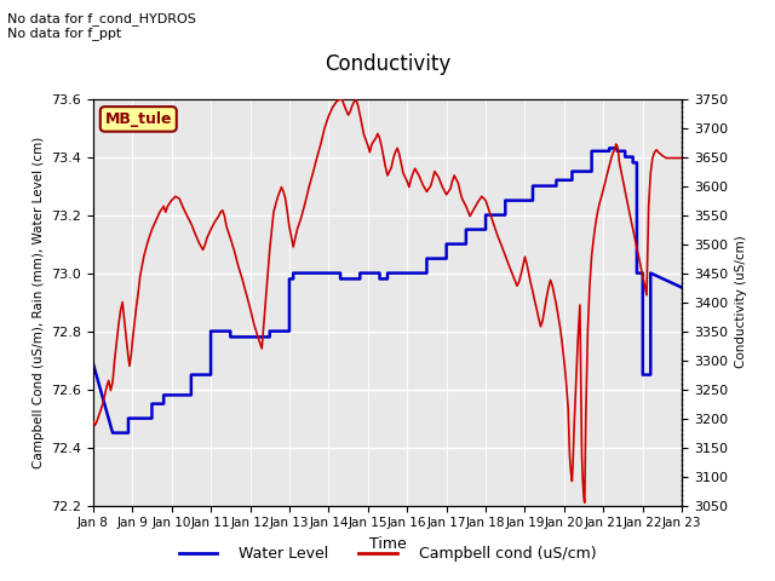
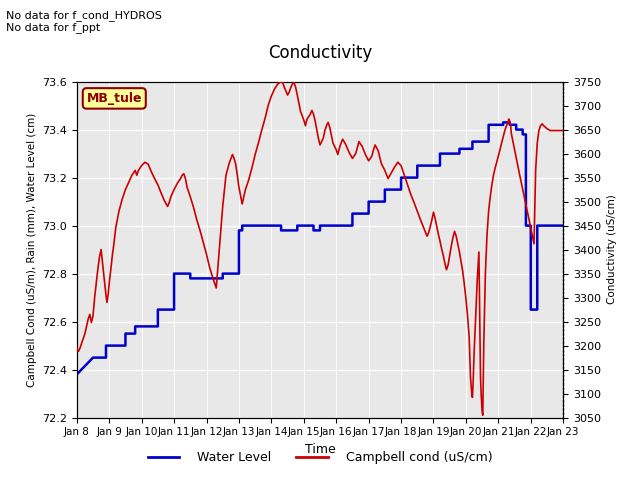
Water Level/Jan 8: 72.69 -> 72.38
Water Level/Jan 23: 72.95 -> 73.00
